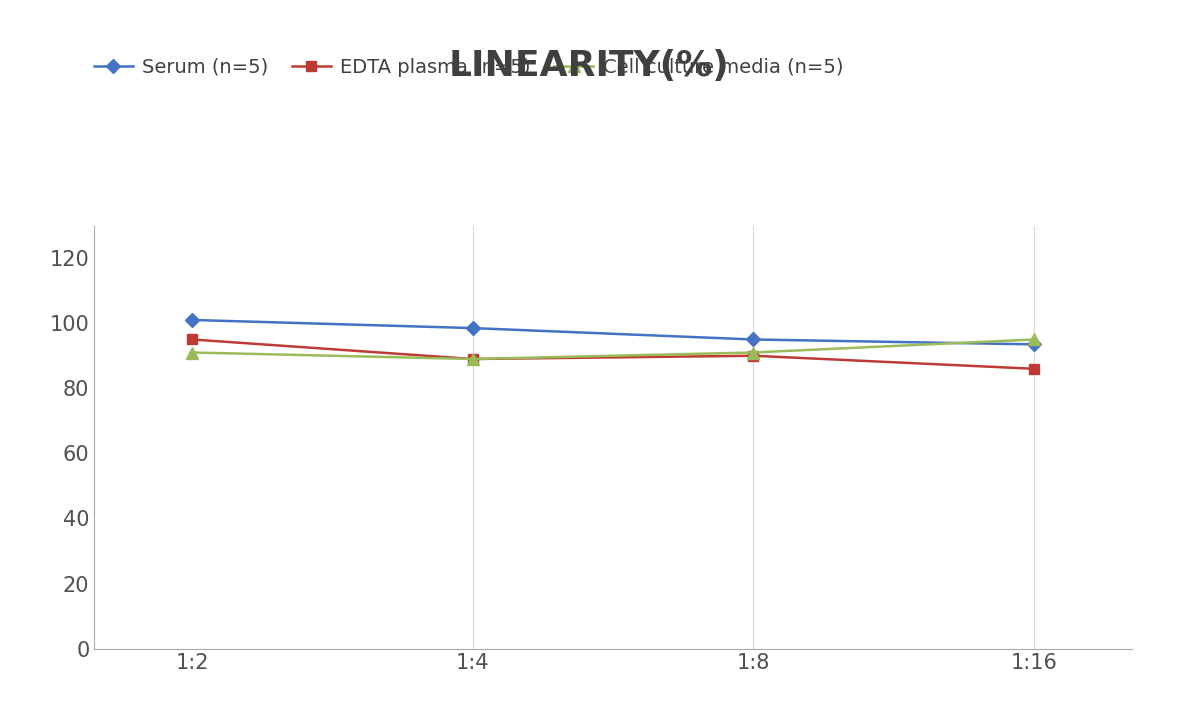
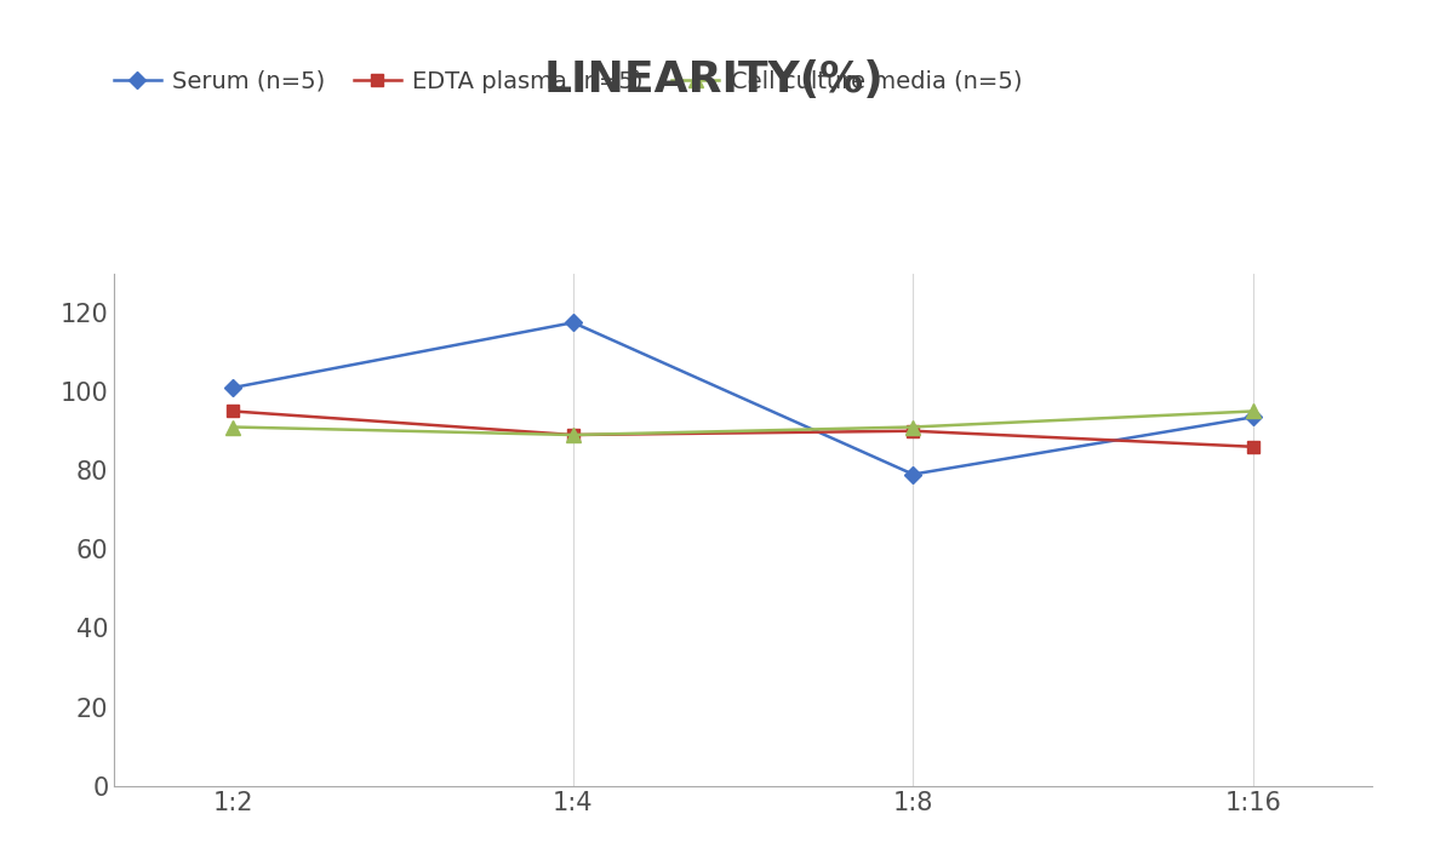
Serum (n=5)/1:4: 98.5 -> 117.5
Serum (n=5)/1:8: 95.0 -> 79.0
